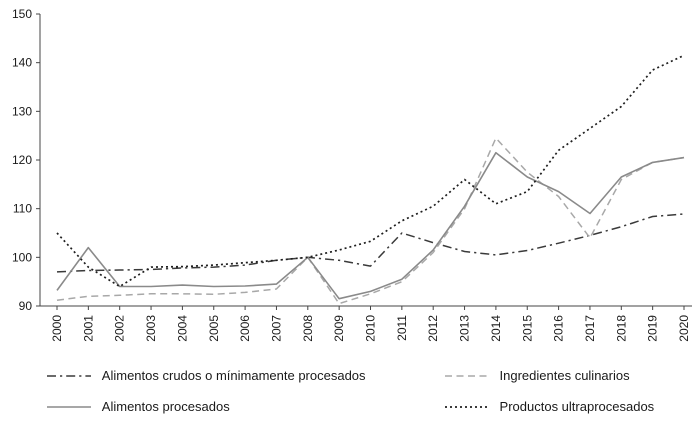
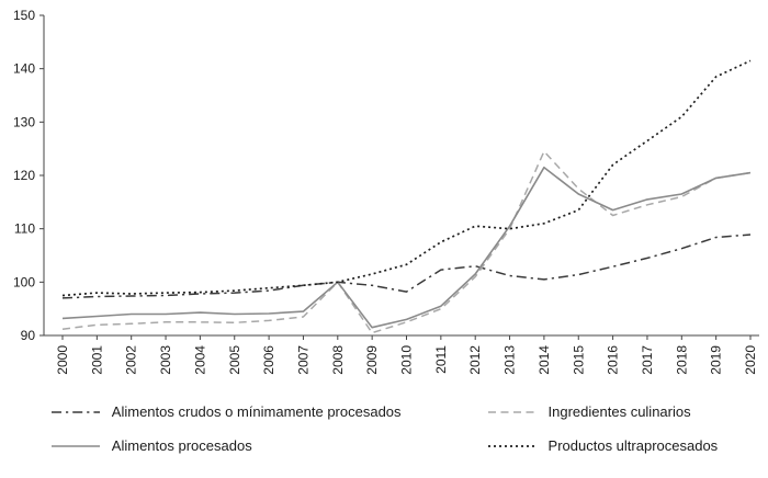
Productos ultraprocesados/2000: 105 -> 98
Alimentos procesados/2001: 102 -> 94
Productos ultraprocesados/2002: 94 -> 98
Alimentos crudos o mínimamente procesados/2011: 105 -> 102
Productos ultraprocesados/2013: 116 -> 110
Ingredientes culinarios/2017: 104 -> 114
Alimentos procesados/2017: 109 -> 116
